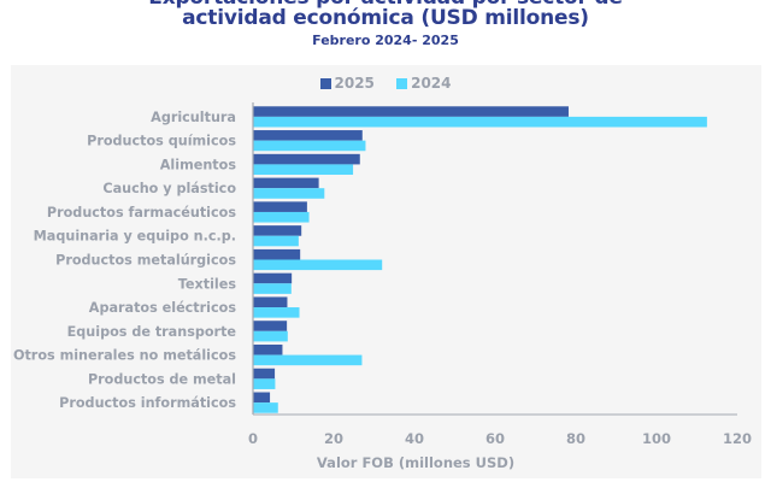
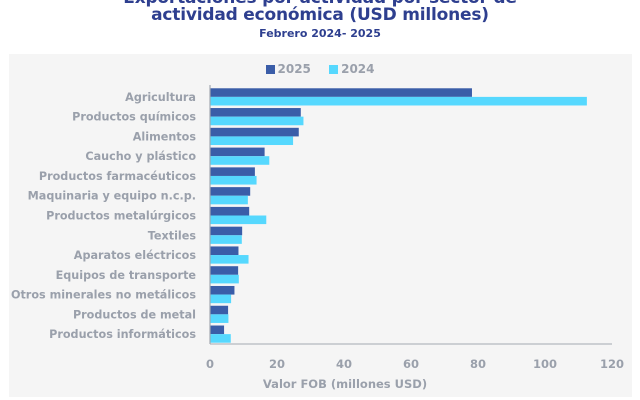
2024/Productos metalúrgicos: 32 -> 17
2024/Otros minerales no metálicos: 27 -> 6
